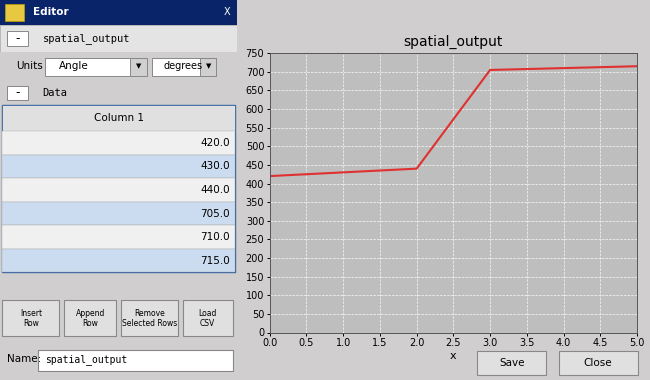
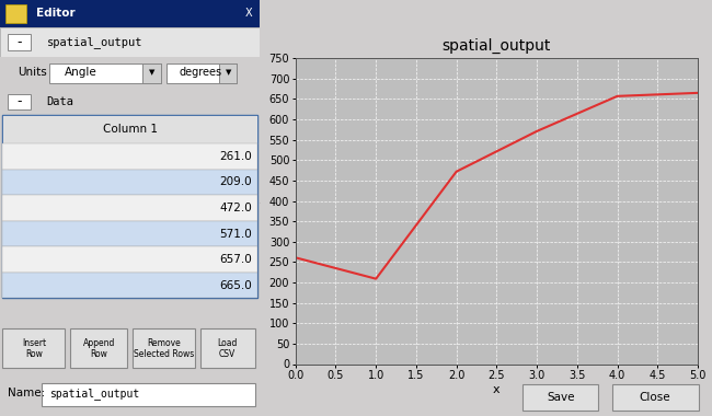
0.0: 420.0 -> 261.0
1.0: 430.0 -> 209.0
2.0: 440.0 -> 472.0
3.0: 705.0 -> 571.0
4.0: 710.0 -> 657.0
5.0: 715.0 -> 665.0
